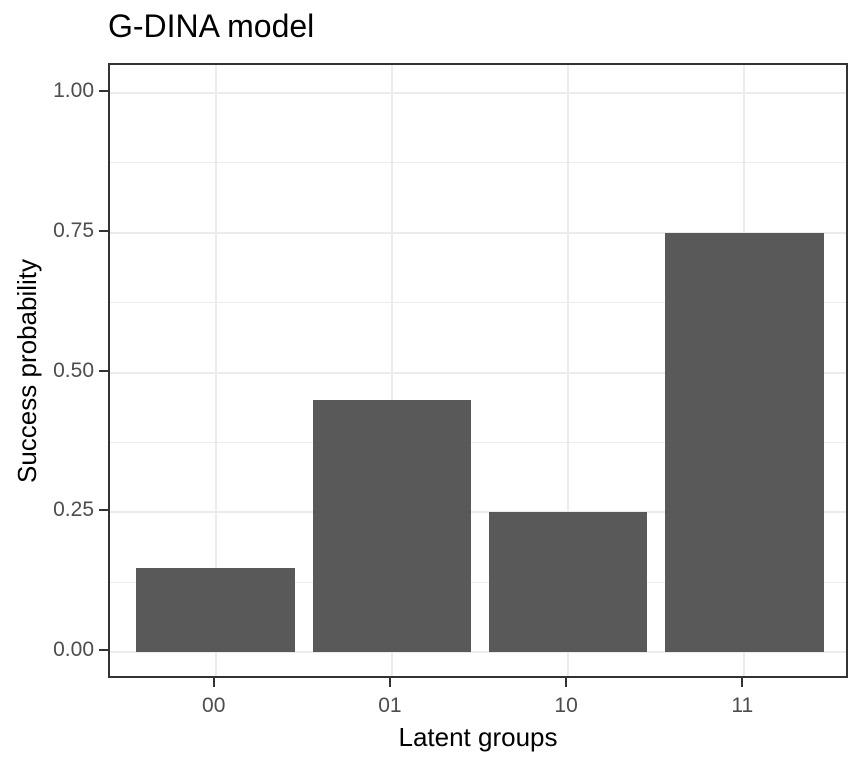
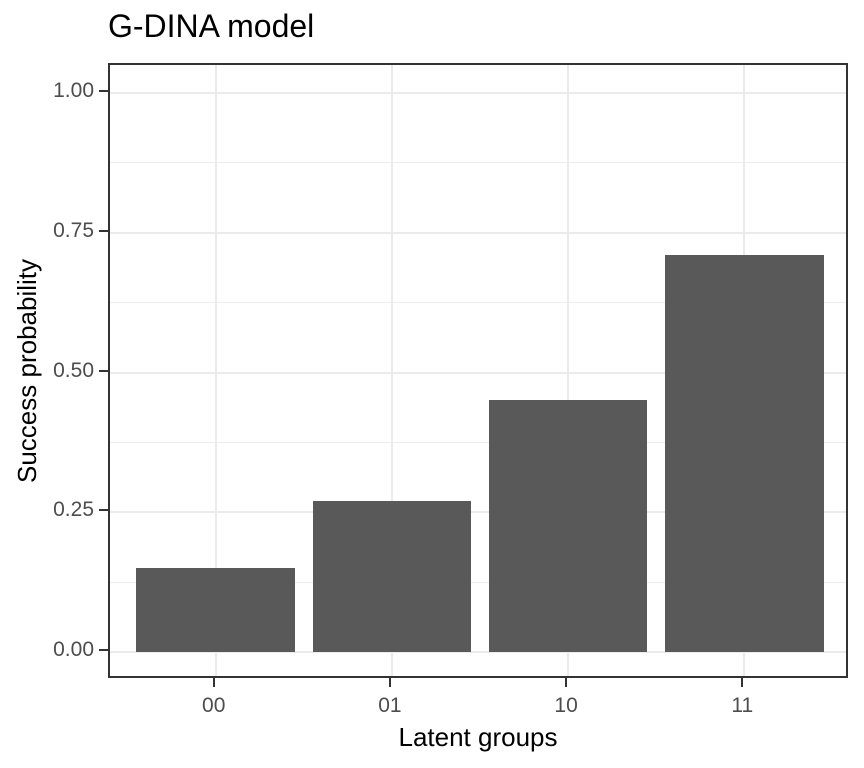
01: 0.45 -> 0.27
10: 0.25 -> 0.45
11: 0.75 -> 0.71
